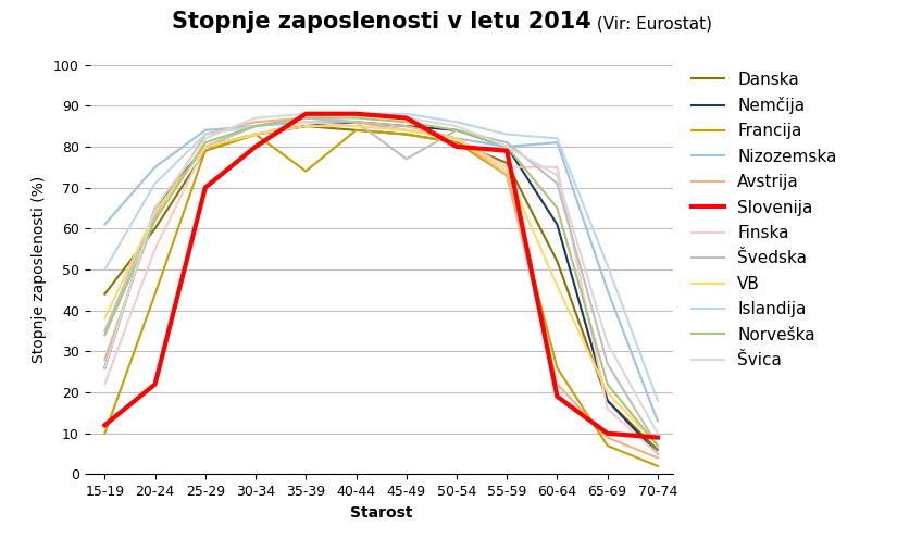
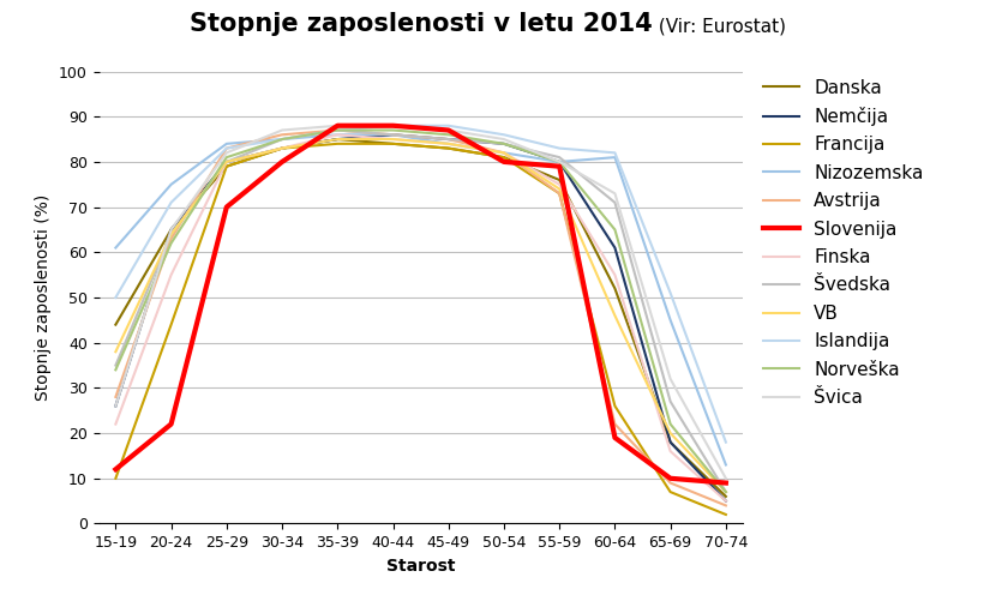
Danska/20-24: 60 -> 65
Francija/35-39: 74 -> 84
Švedska/45-49: 77 -> 85
Finska/60-64: 75 -> 55
